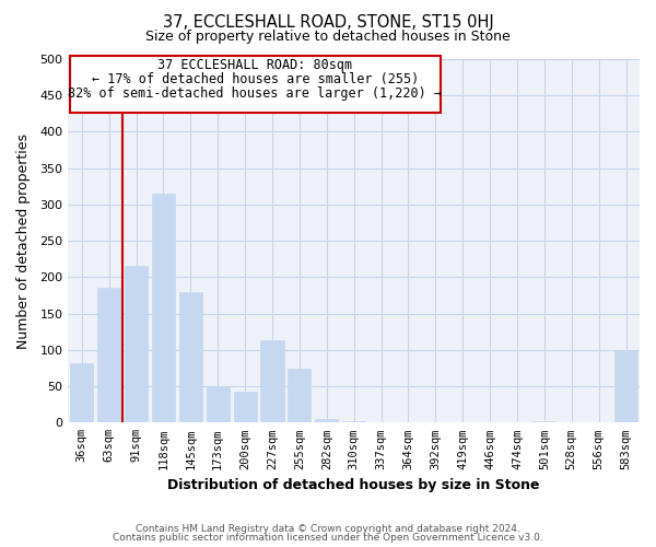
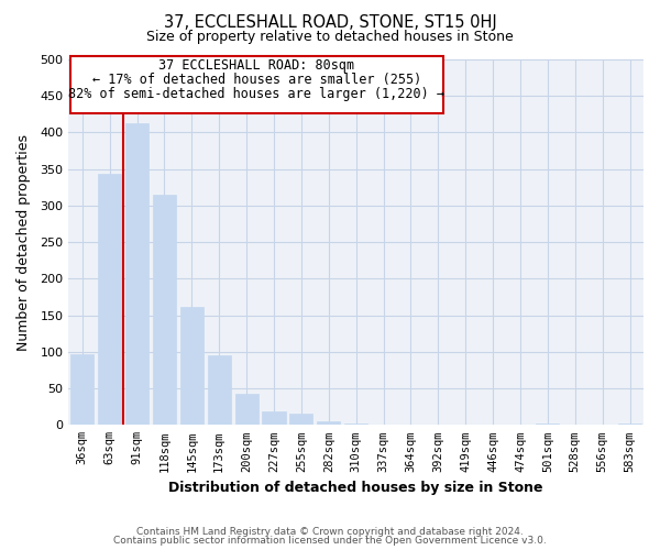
36sqm: 82 -> 97
63sqm: 186 -> 343
91sqm: 216 -> 412
145sqm: 180 -> 162
173sqm: 50 -> 95
227sqm: 114 -> 19
255sqm: 74 -> 15
583sqm: 100 -> 2
